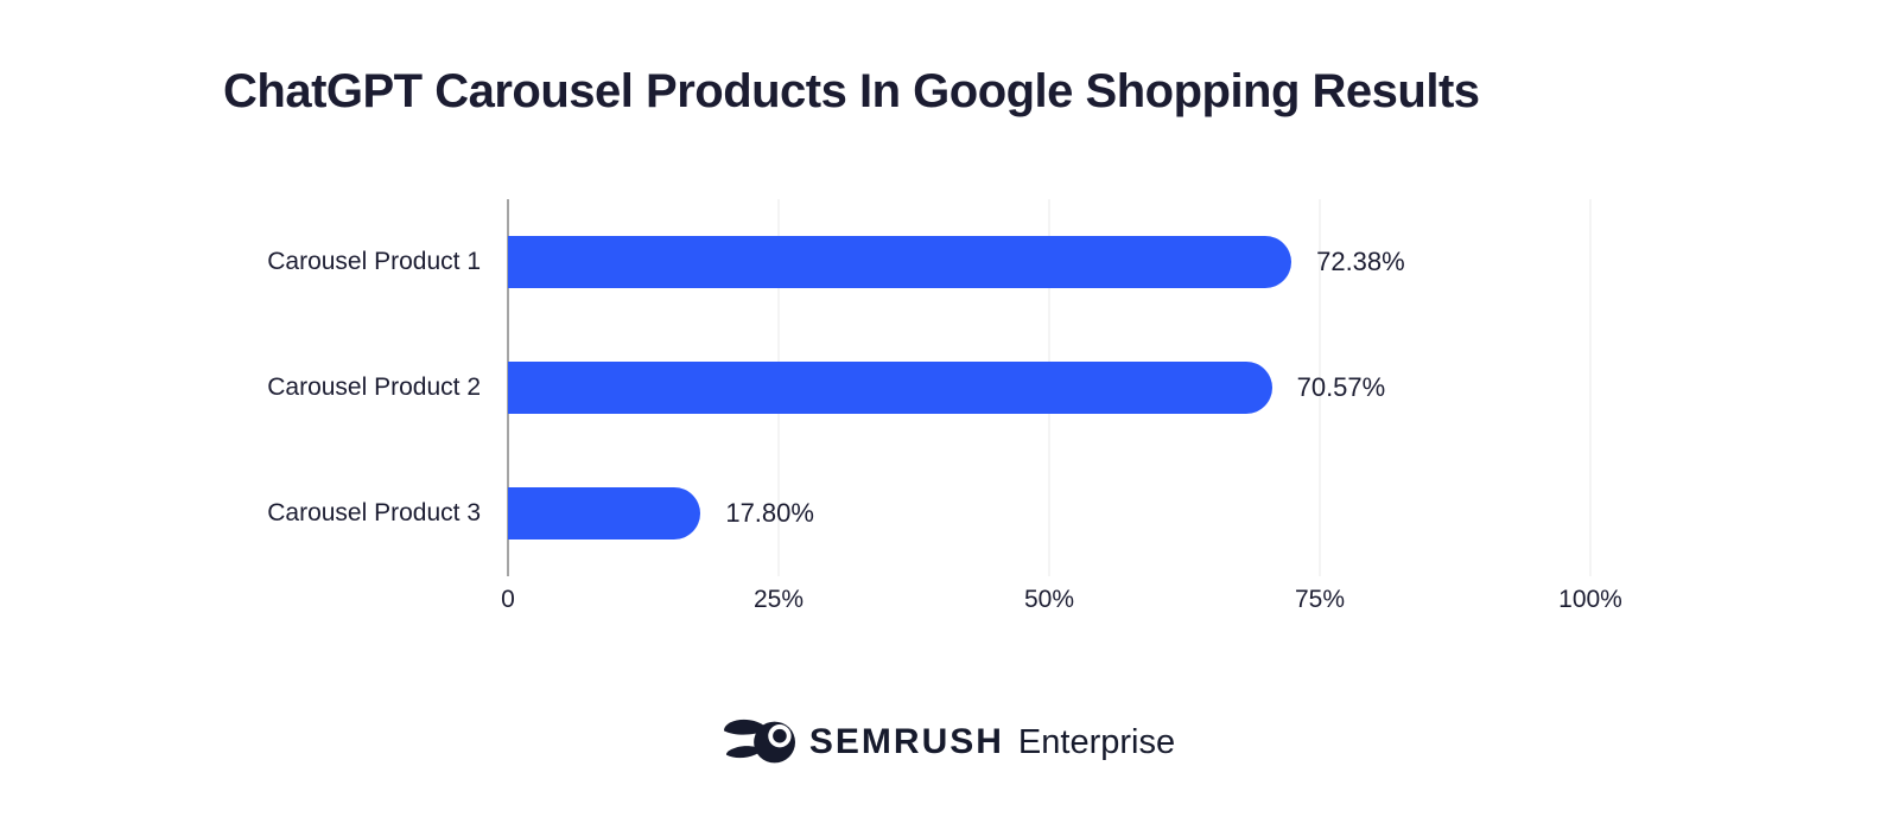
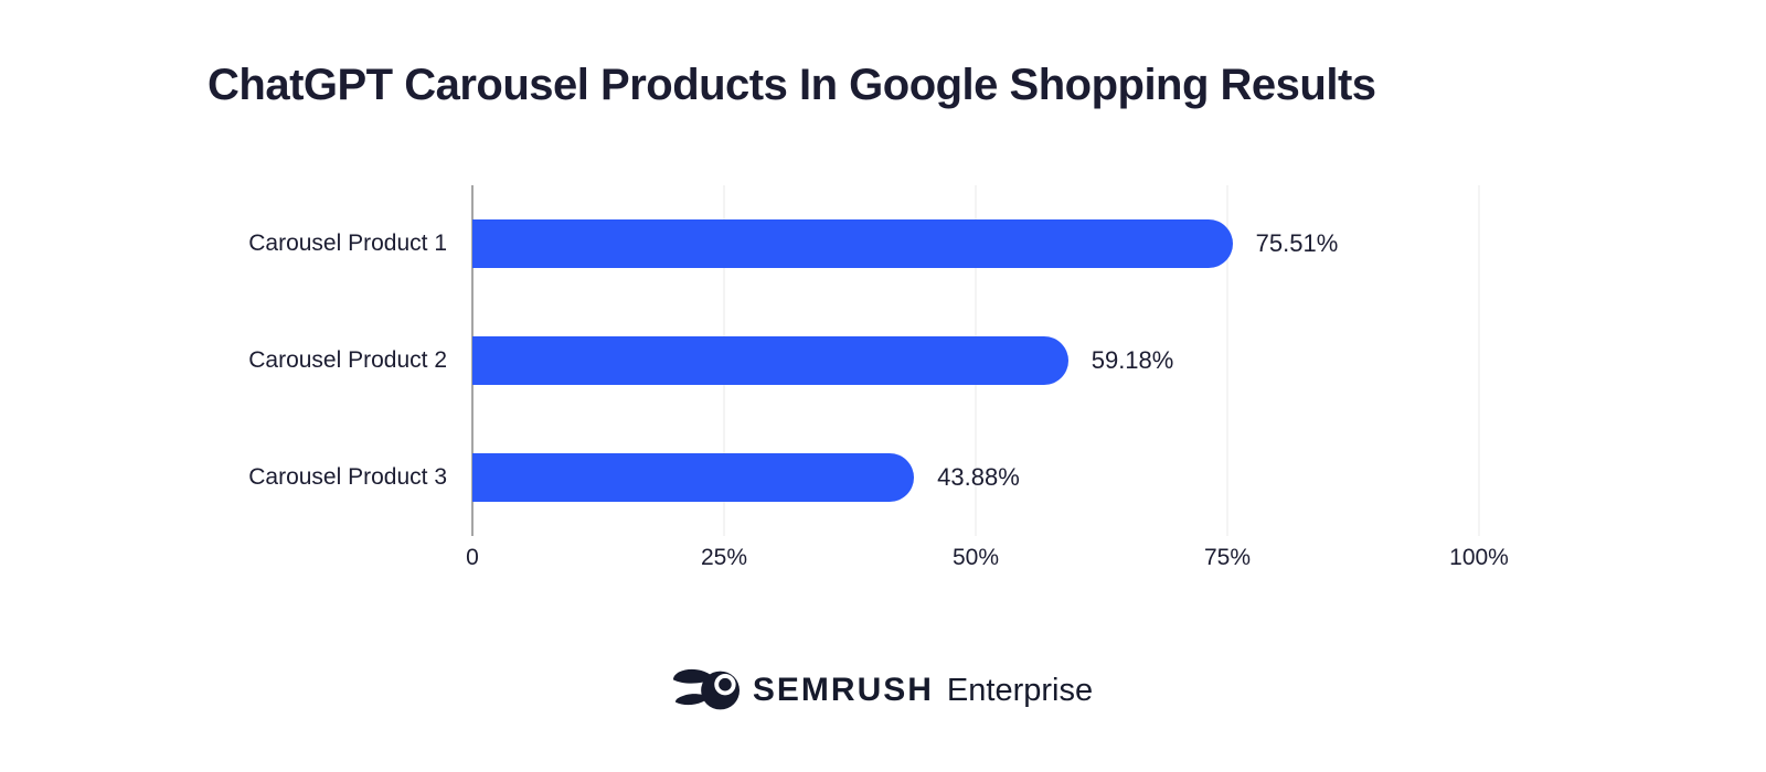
Carousel Product 1: 72.38% -> 75.51%
Carousel Product 2: 70.57% -> 59.18%
Carousel Product 3: 17.80% -> 43.88%
